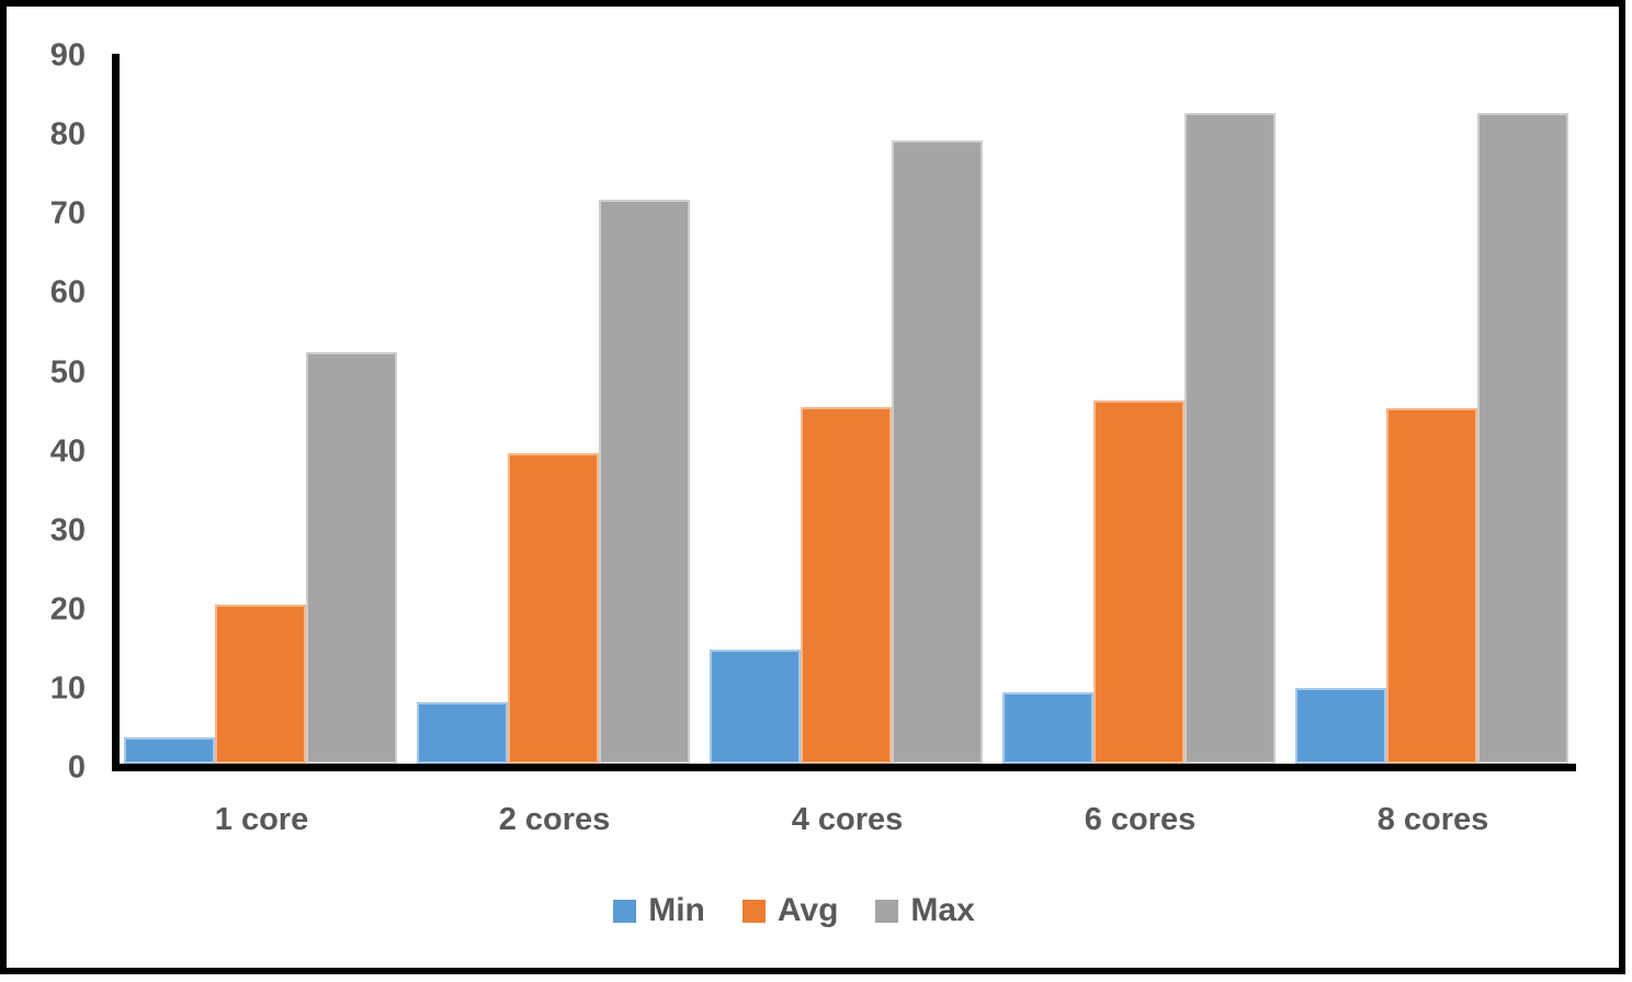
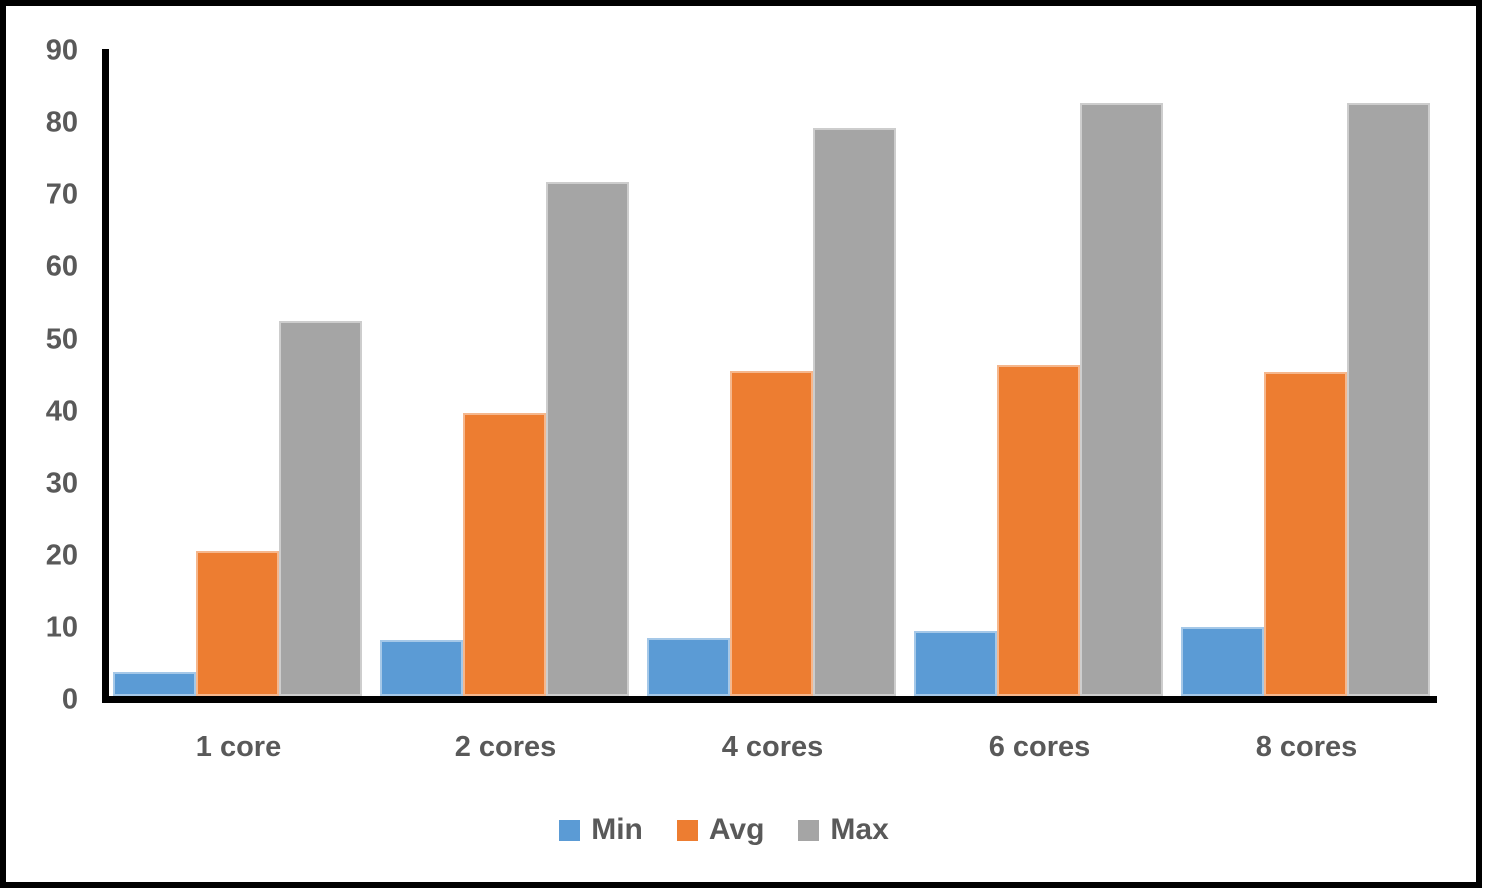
Min/4 cores: 15 -> 9
